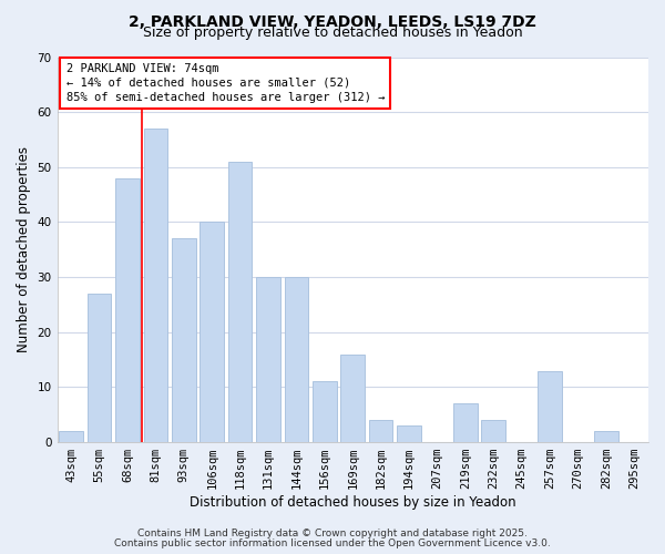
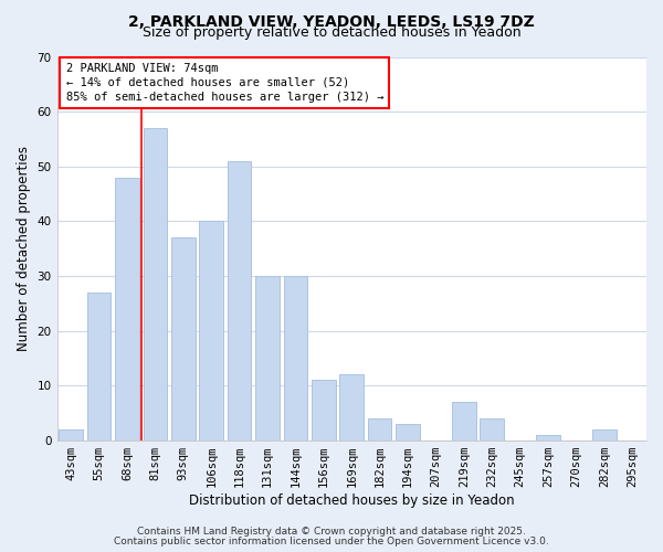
169sqm: 16 -> 12
257sqm: 13 -> 1
